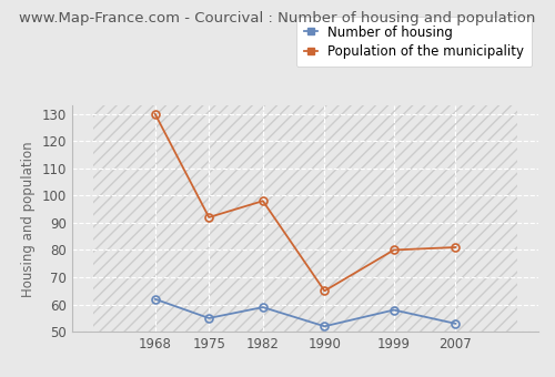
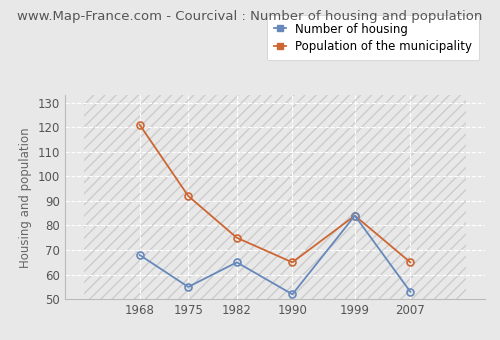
Number of housing/1968: 62 -> 68
Population of the municipality/1968: 130 -> 121
Number of housing/1982: 59 -> 65
Population of the municipality/1982: 98 -> 75
Number of housing/1999: 58 -> 84
Population of the municipality/1999: 80 -> 84
Population of the municipality/2007: 81 -> 65
